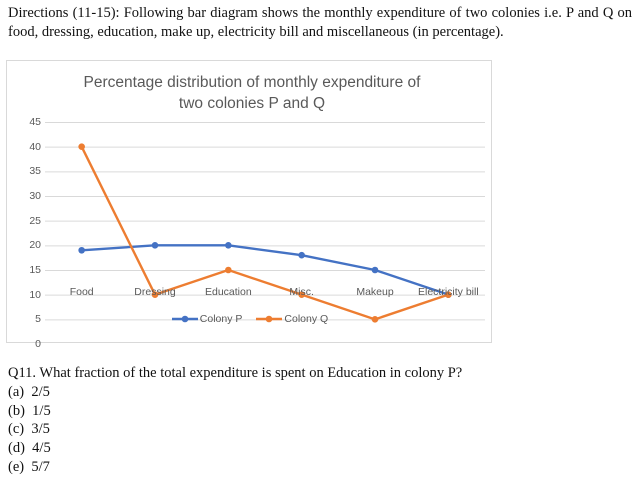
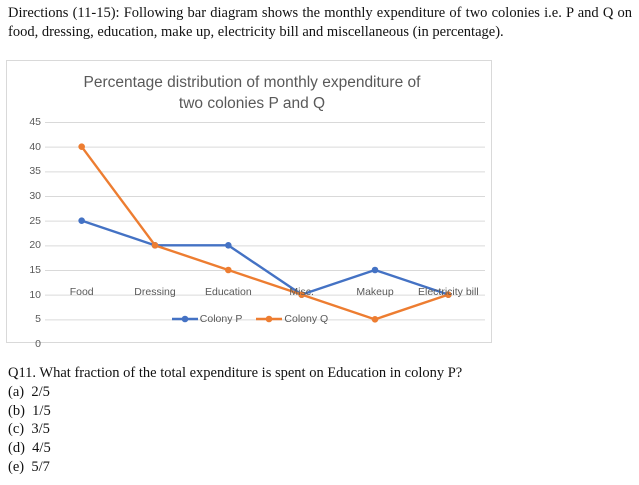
Colony P/Food: 19 -> 25
Colony Q/Dressing: 10 -> 20
Colony P/Misc.: 18 -> 10
